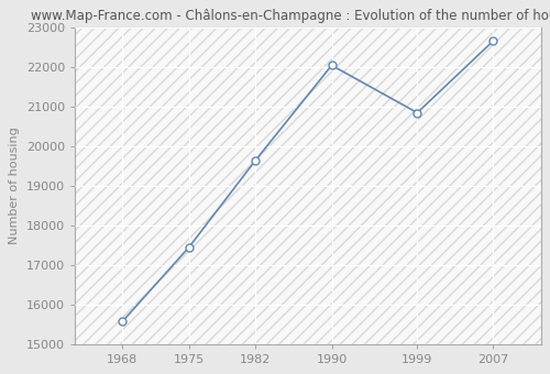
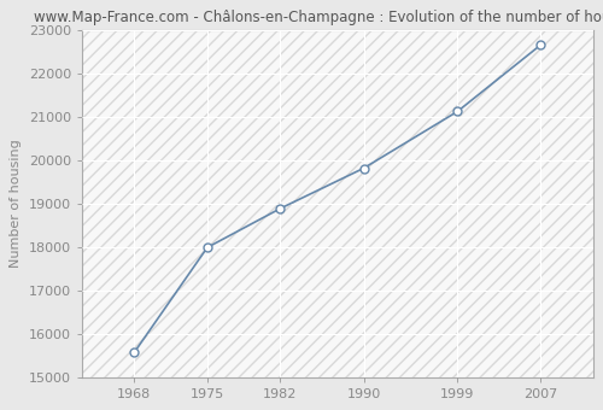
1975: 17450 -> 17990
1982: 19650 -> 18890
1990: 22050 -> 19820
1999: 20850 -> 21130
